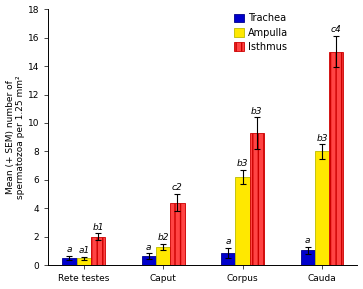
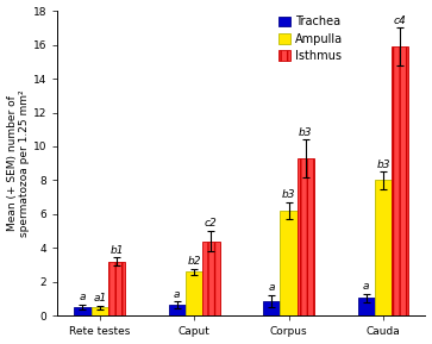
Isthmus/Rete testes: 2.0 -> 3.2
Ampulla/Caput: 1.3 -> 2.6
Isthmus/Cauda: 15.0 -> 15.9
